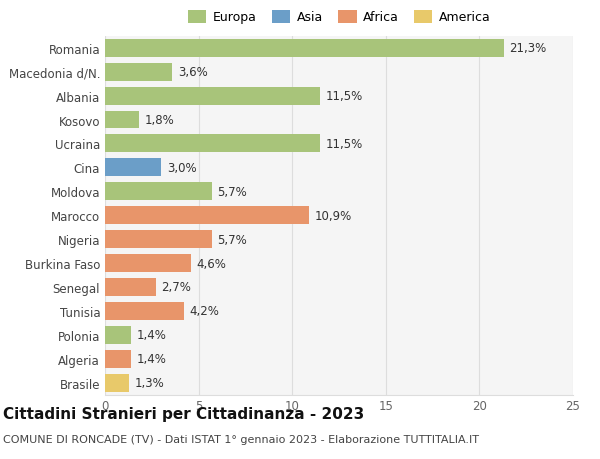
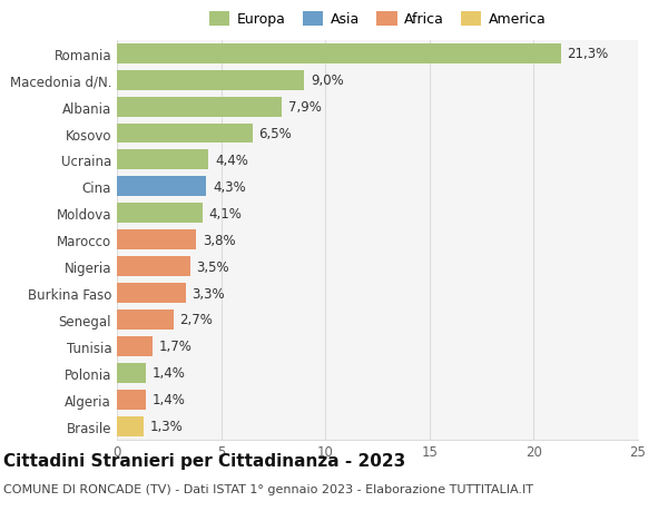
Macedonia d/N.: 3,6% -> 9,0%
Albania: 11,5% -> 7,9%
Kosovo: 1,8% -> 6,5%
Ucraina: 11,5% -> 4,4%
Cina: 3,0% -> 4,3%
Moldova: 5,7% -> 4,1%
Marocco: 10,9% -> 3,8%
Nigeria: 5,7% -> 3,5%
Burkina Faso: 4,6% -> 3,3%
Tunisia: 4,2% -> 1,7%
